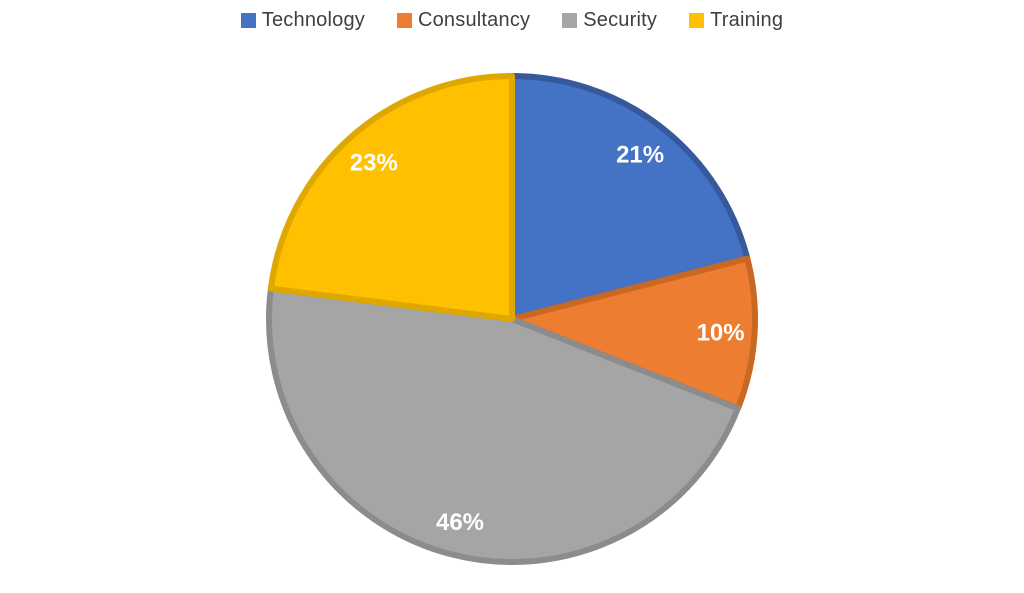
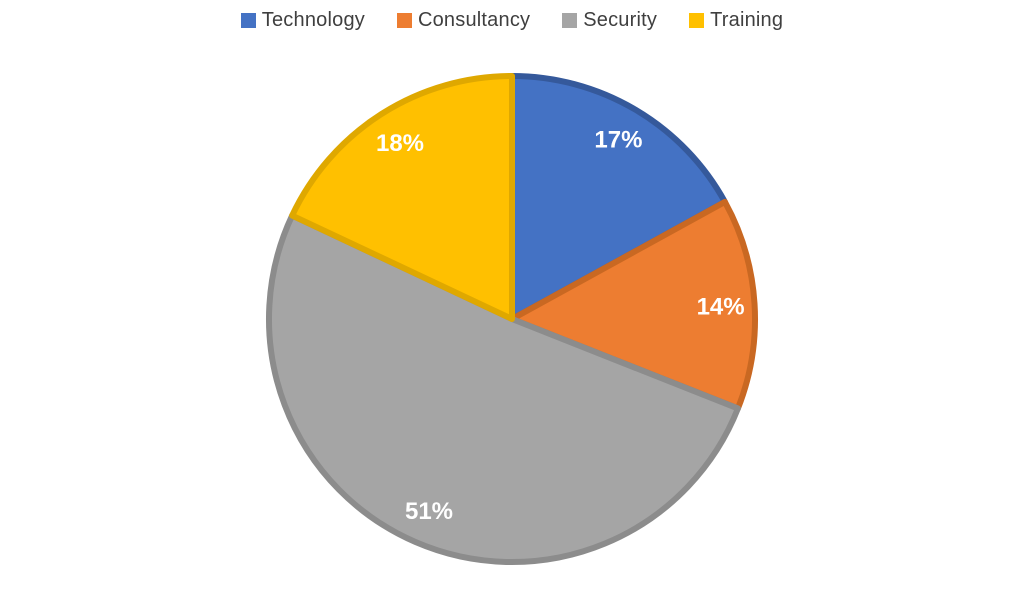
Technology: 21% -> 17%
Consultancy: 10% -> 14%
Security: 46% -> 51%
Training: 23% -> 18%
